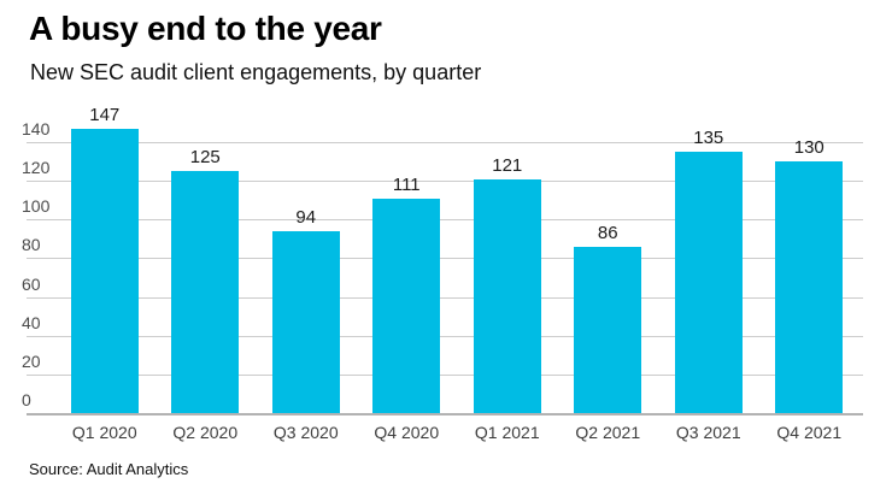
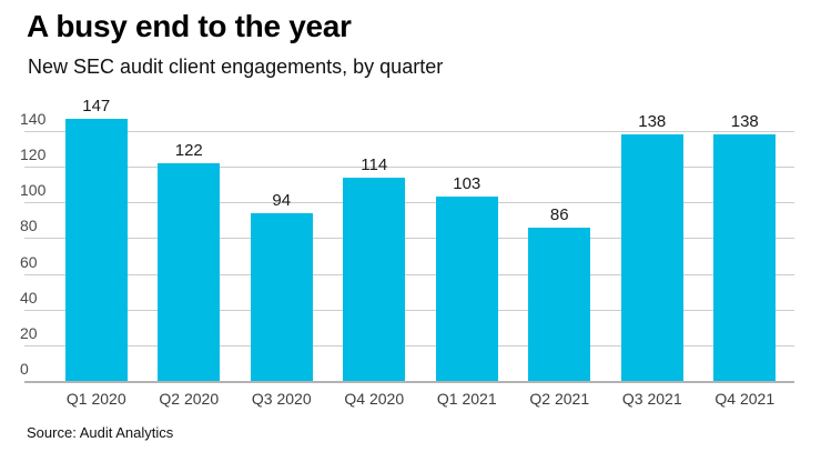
Q2 2020: 125 -> 122
Q4 2020: 111 -> 114
Q1 2021: 121 -> 103
Q3 2021: 135 -> 138
Q4 2021: 130 -> 138
